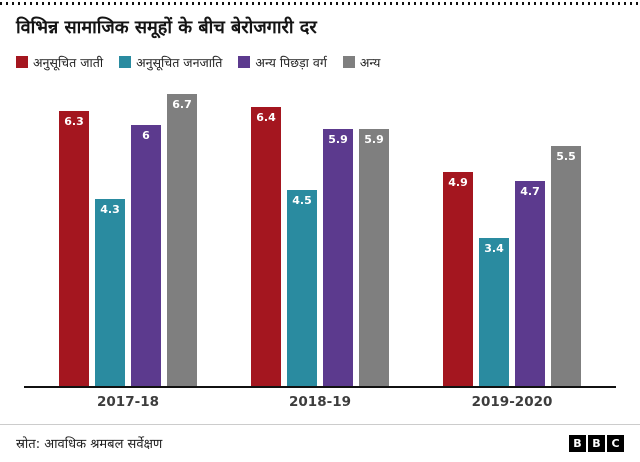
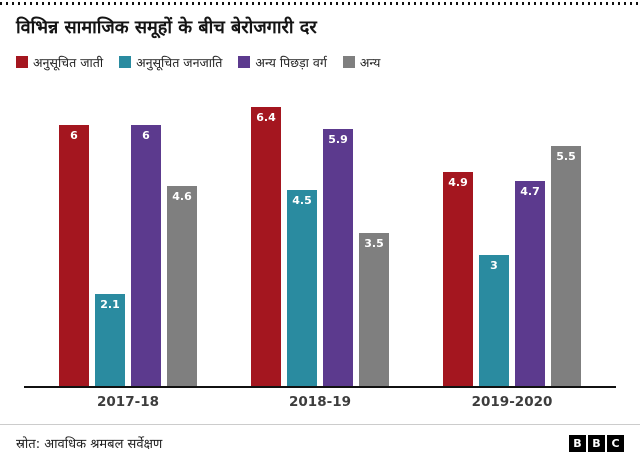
अनुसूचित जाती/2017-18: 6.3 -> 6
अनुसूचित जनजाति/2017-18: 4.3 -> 2.1
अन्य/2017-18: 6.7 -> 4.6
अन्य/2018-19: 5.9 -> 3.5
अनुसूचित जनजाति/2019-2020: 3.4 -> 3
